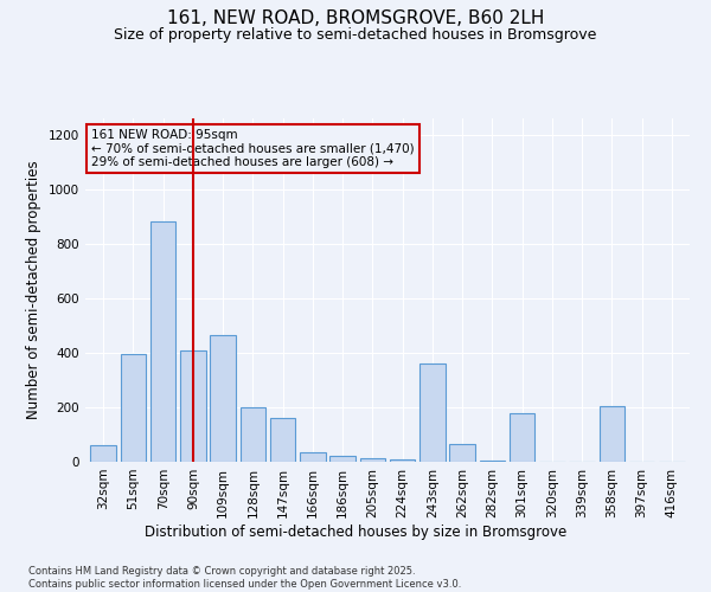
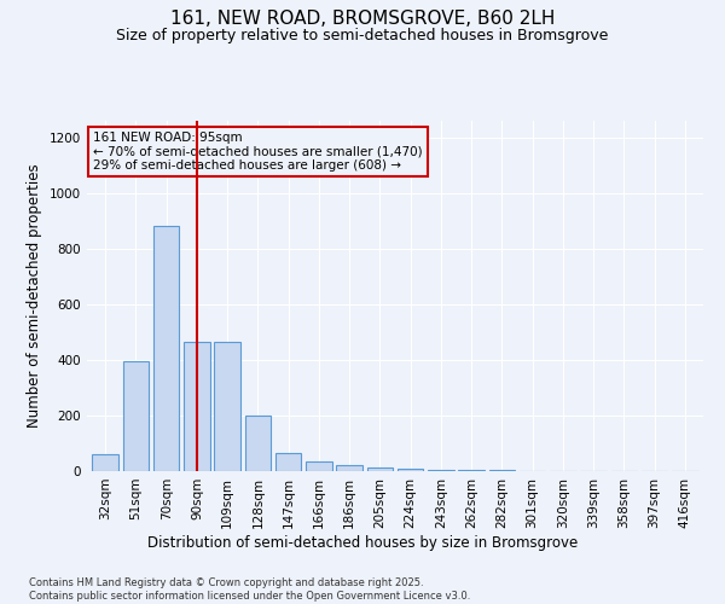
90sqm: 410 -> 465
147sqm: 160 -> 65
243sqm: 360 -> 5
262sqm: 65 -> 5
301sqm: 180 -> 2
358sqm: 205 -> 1
